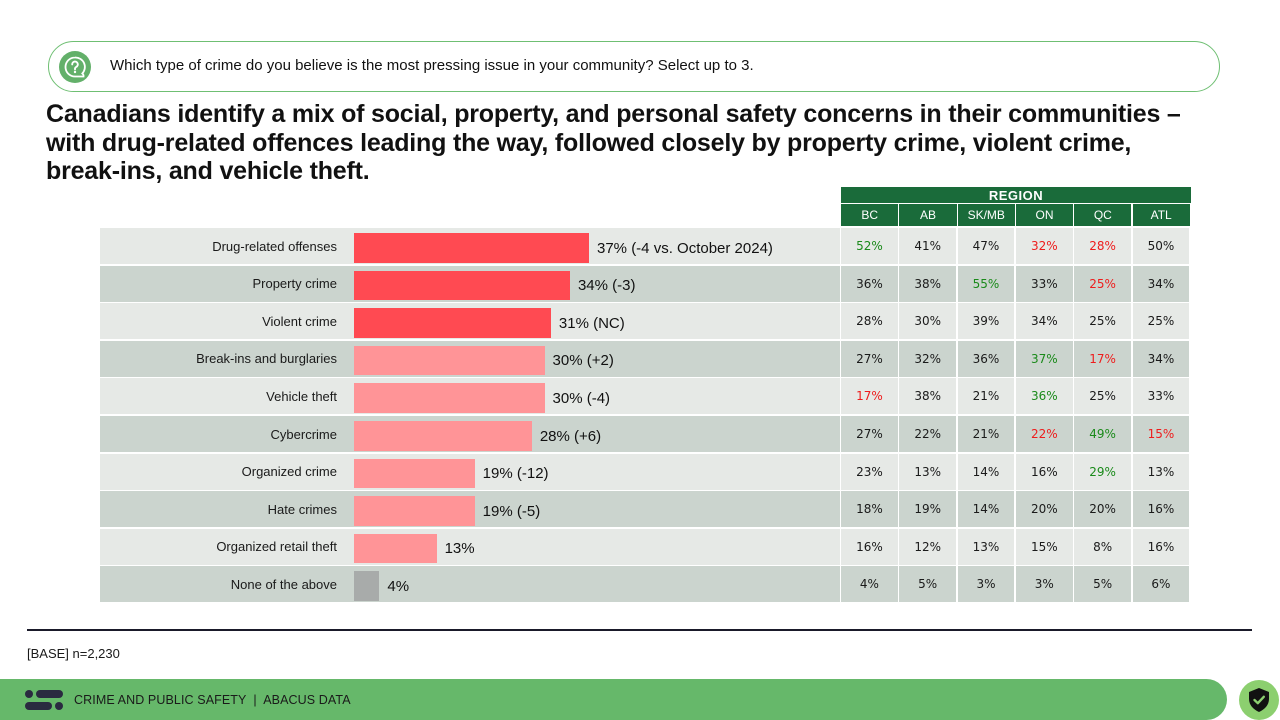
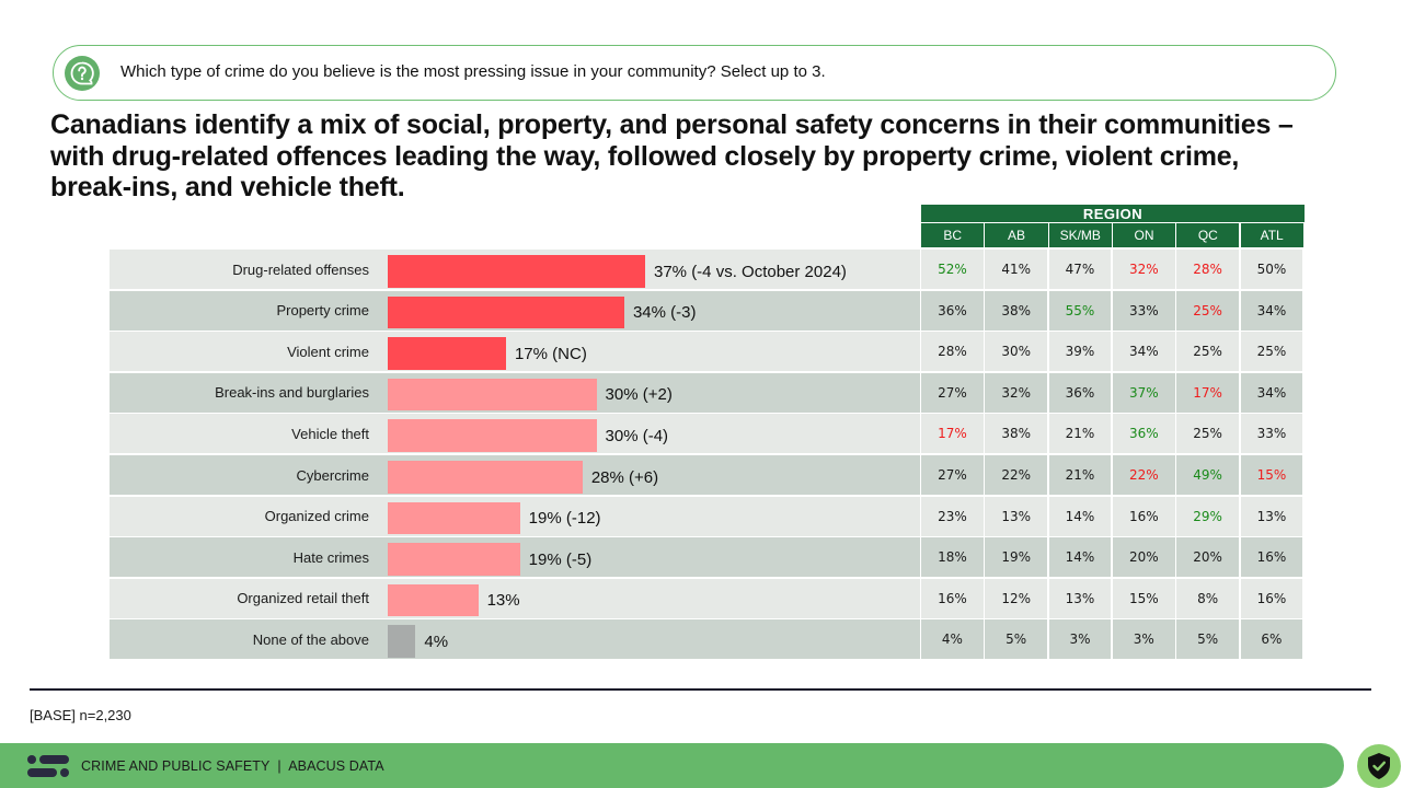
Violent crime: 31% -> 17%
